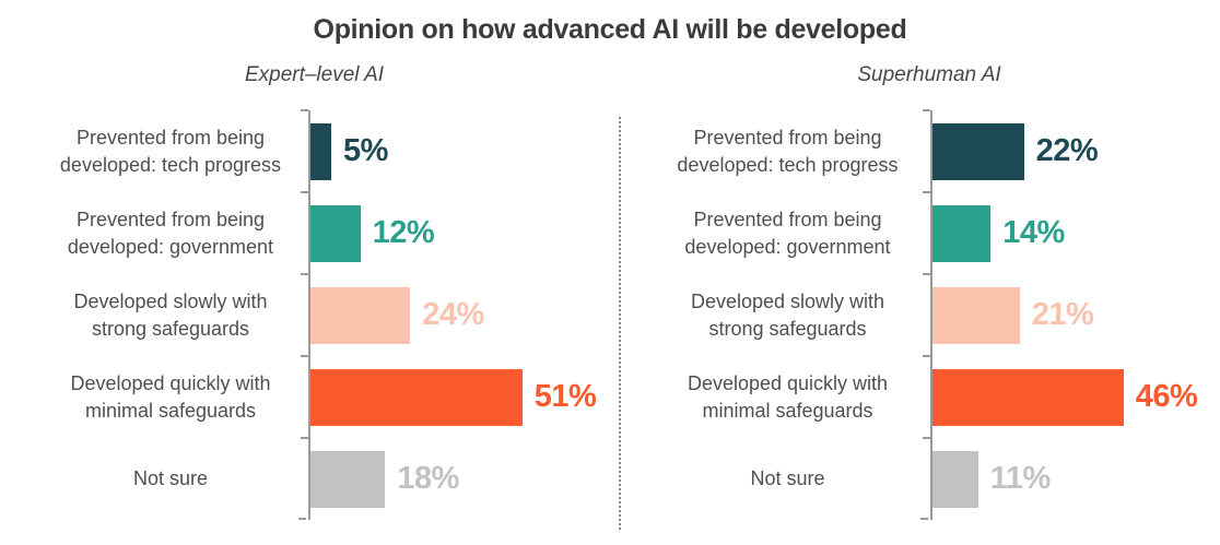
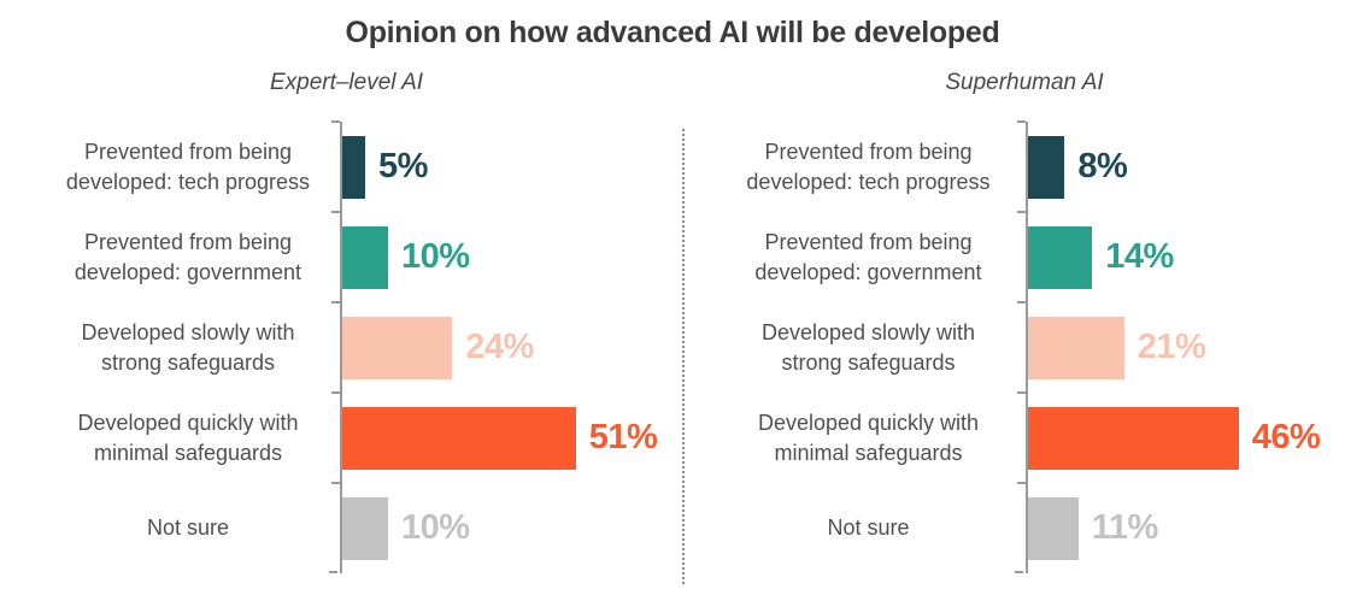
Superhuman AI/Prevented from being developed: tech progress: 22% -> 8%
Expert–level AI/Prevented from being developed: government: 12% -> 10%
Expert–level AI/Not sure: 18% -> 10%
